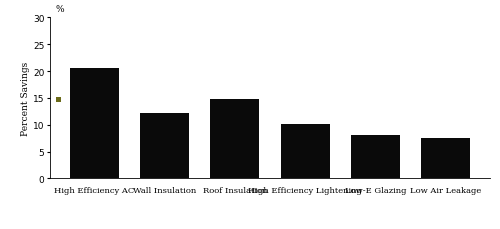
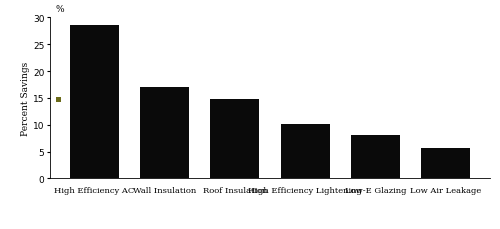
High Efficiency AC: 20.6 -> 28.5
Wall Insulation: 12.2 -> 17.0
Low Air Leakage: 7.6 -> 5.6
